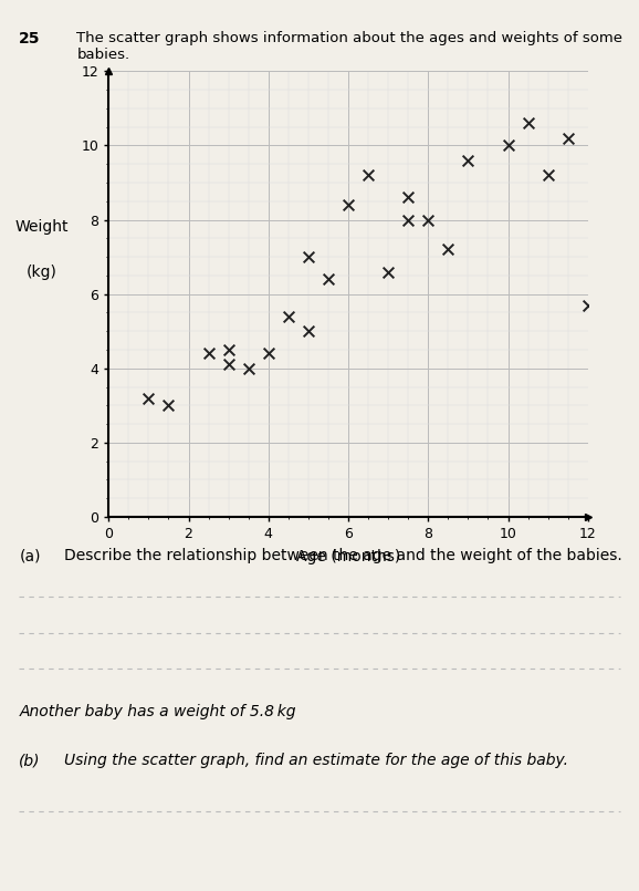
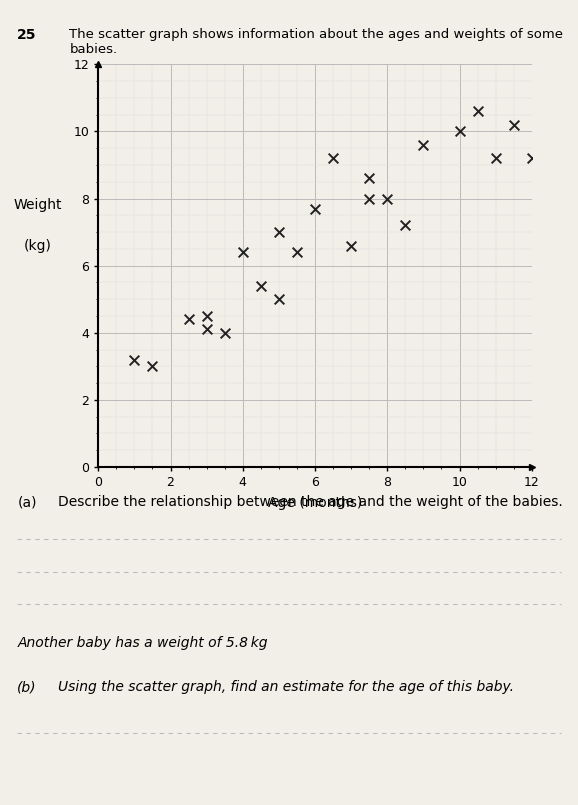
4: 4.4 -> 6.4
6: 8.4 -> 7.7
12: 5.7 -> 9.2
